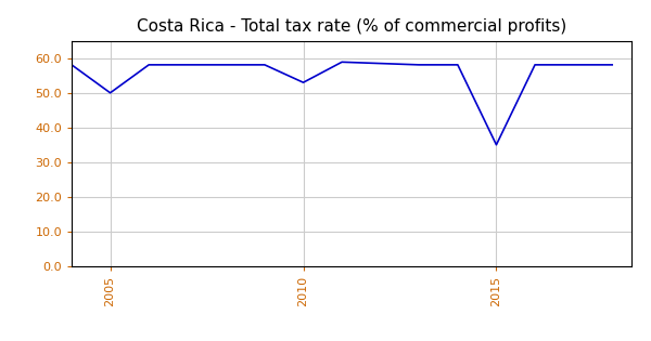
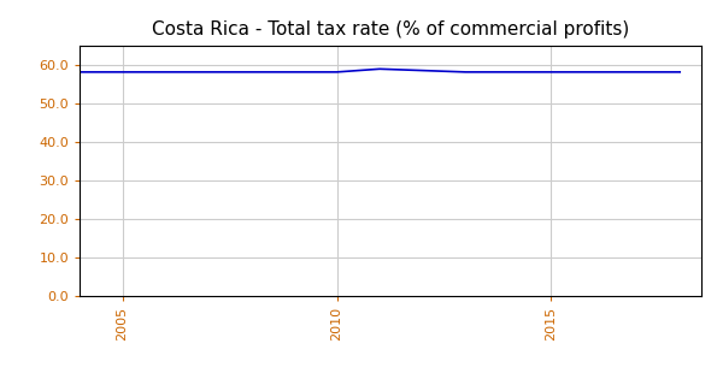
2005: 50.0 -> 58.1
2010: 53.0 -> 58.1
2015: 35.0 -> 58.1
